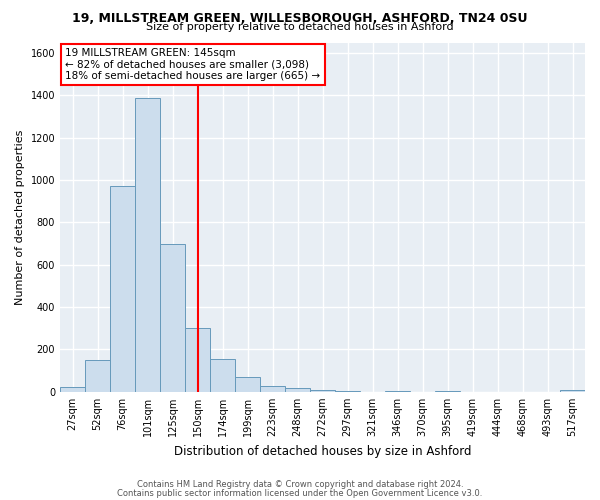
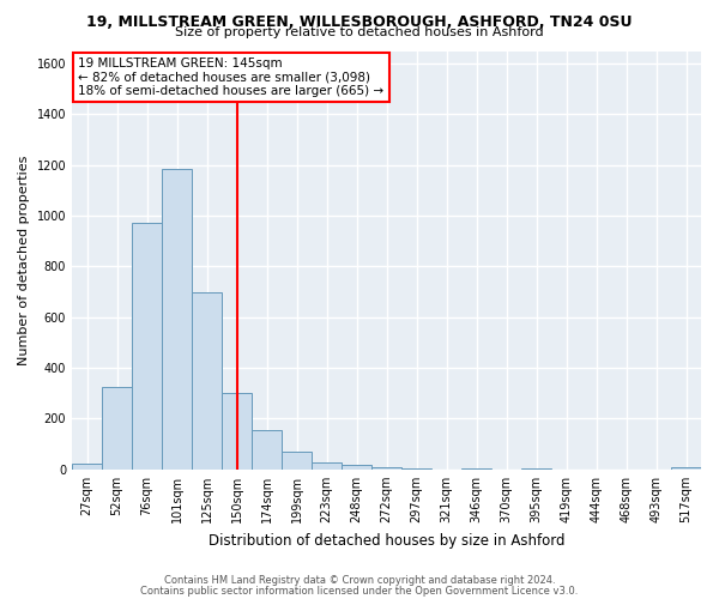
52sqm: 150 -> 325
101sqm: 1390 -> 1185
